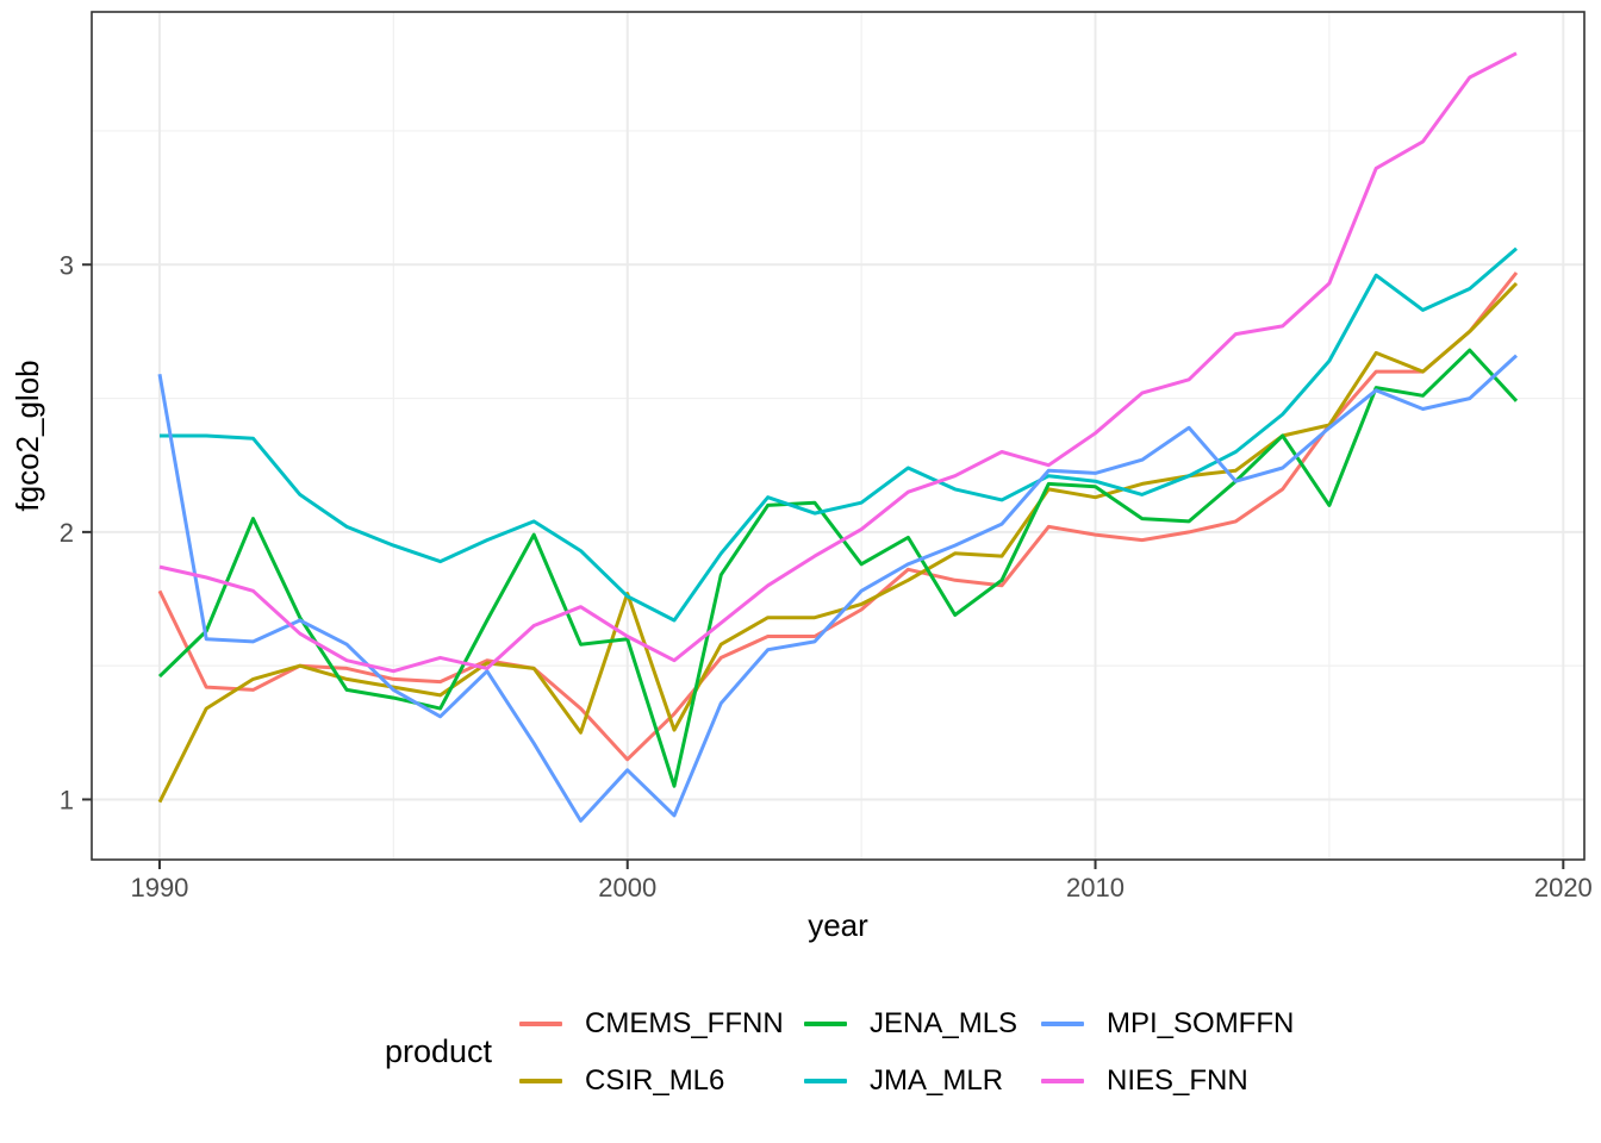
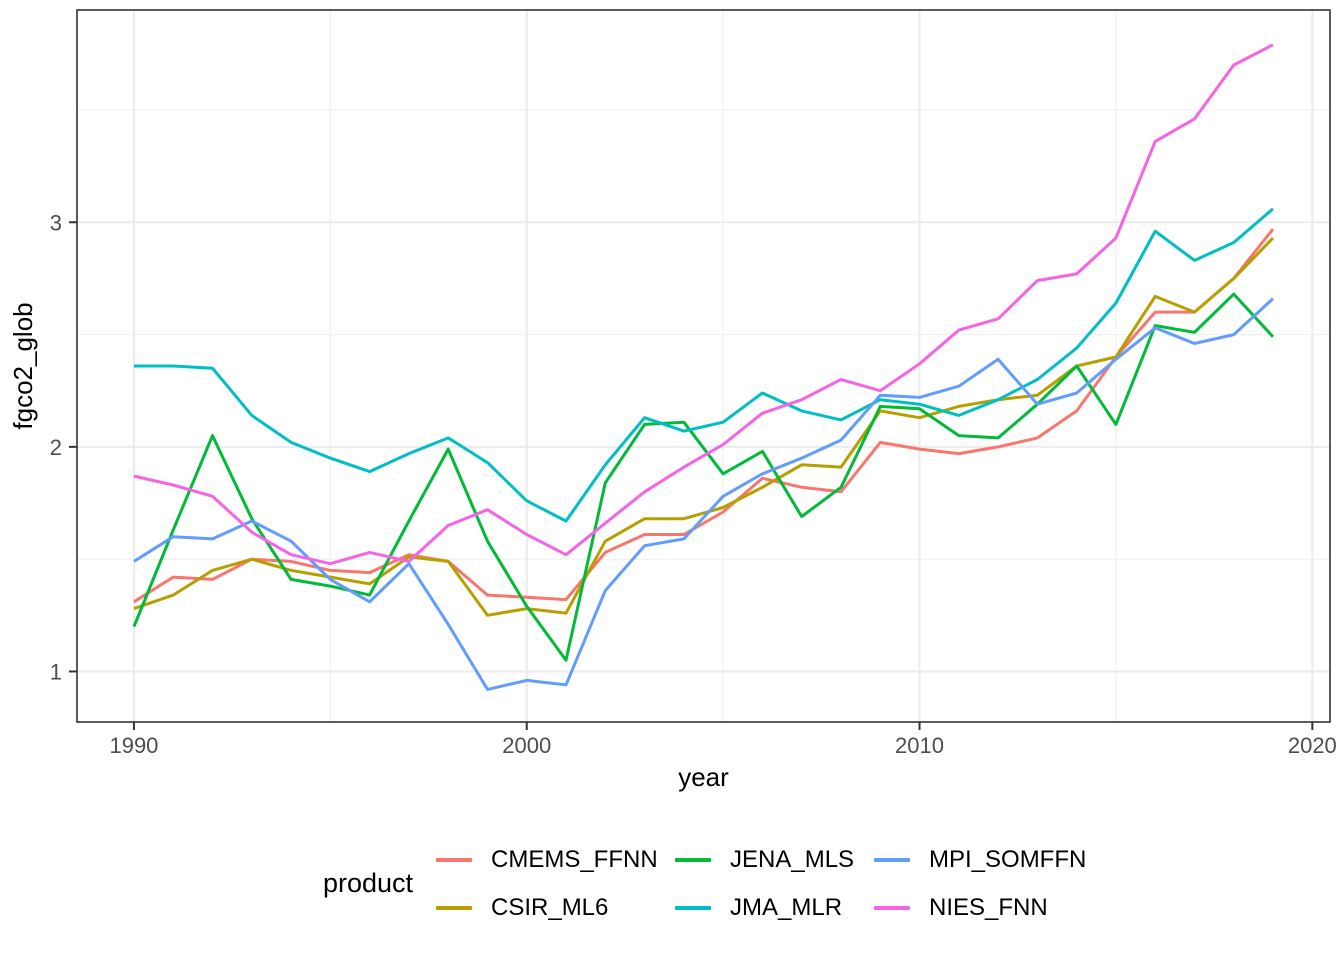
CMEMS_FFNN/1990: 1.78 -> 1.31
CSIR_ML6/1990: 0.99 -> 1.28
JENA_MLS/1990: 1.46 -> 1.20
MPI_SOMFFN/1990: 2.59 -> 1.49
CMEMS_FFNN/2000: 1.15 -> 1.33
CSIR_ML6/2000: 1.77 -> 1.28
JENA_MLS/2000: 1.60 -> 1.29
MPI_SOMFFN/2000: 1.11 -> 0.96
